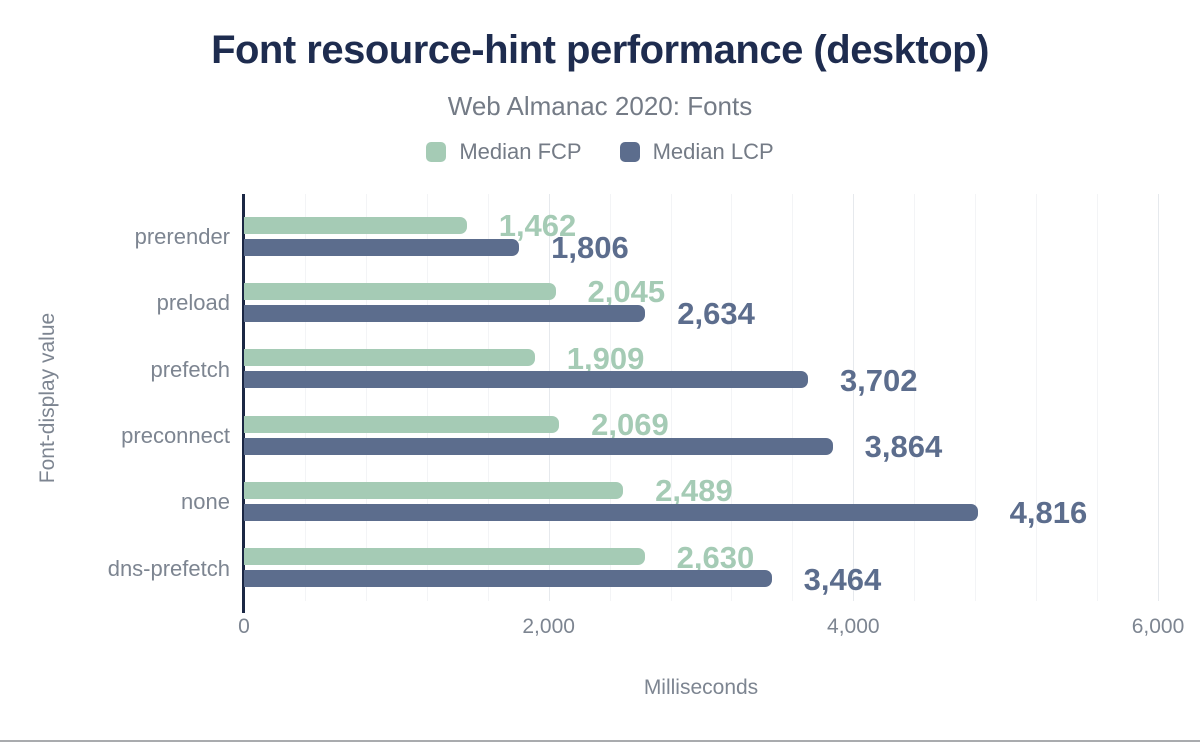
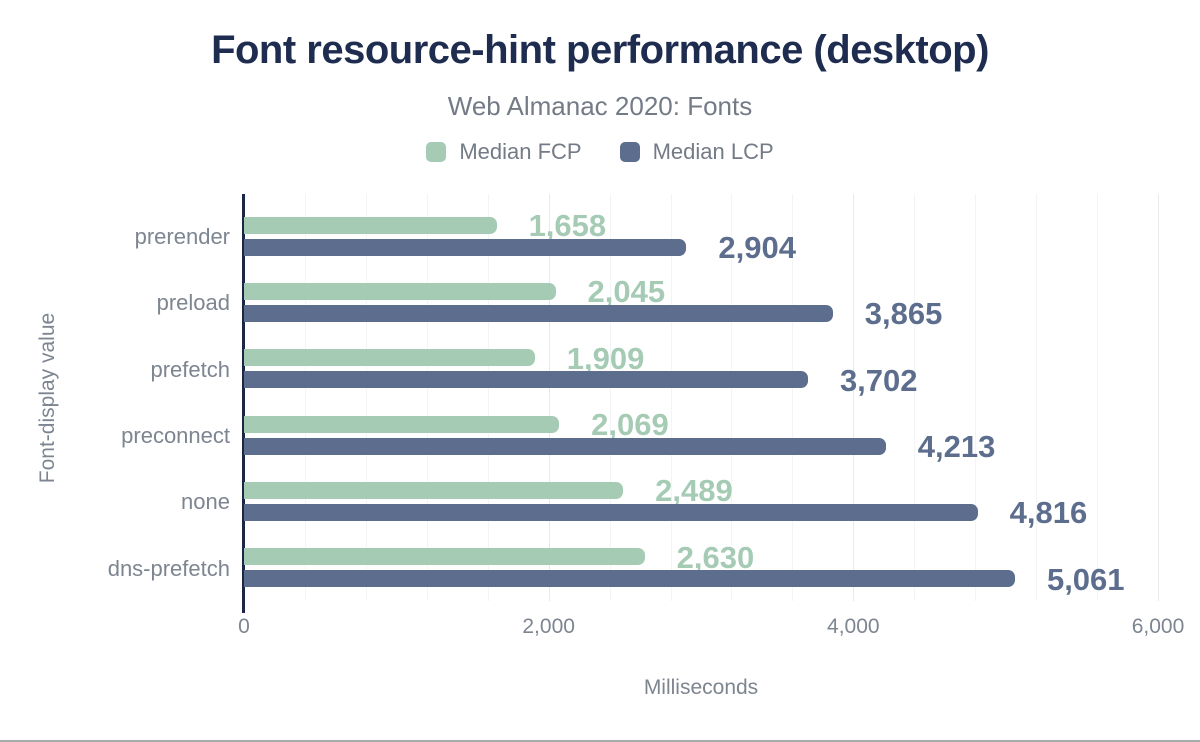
Median FCP/prerender: 1,462 -> 1,658
Median LCP/prerender: 1,806 -> 2,904
Median LCP/preload: 2,634 -> 3,865
Median LCP/preconnect: 3,864 -> 4,213
Median LCP/dns-prefetch: 3,464 -> 5,061
